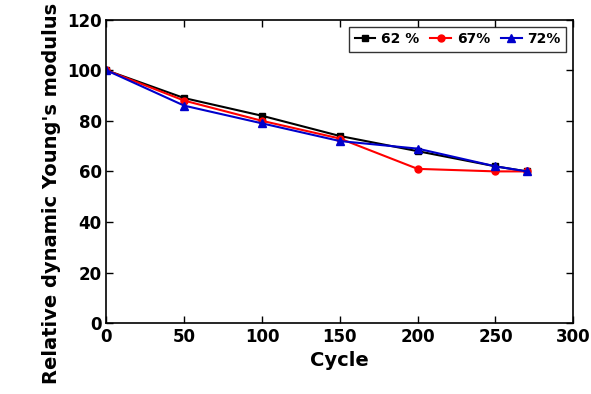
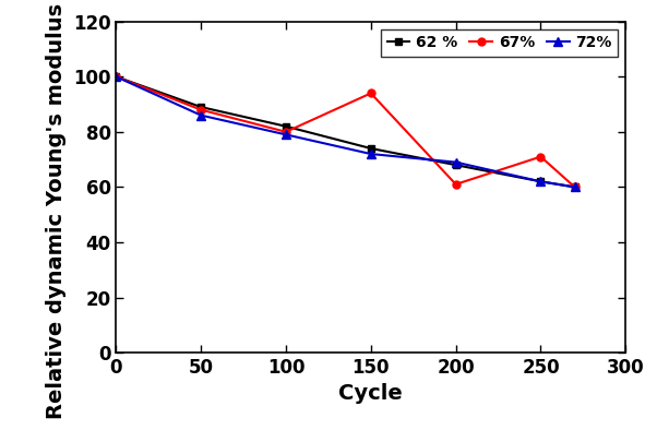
67%/150: 73 -> 94
67%/250: 60 -> 71
